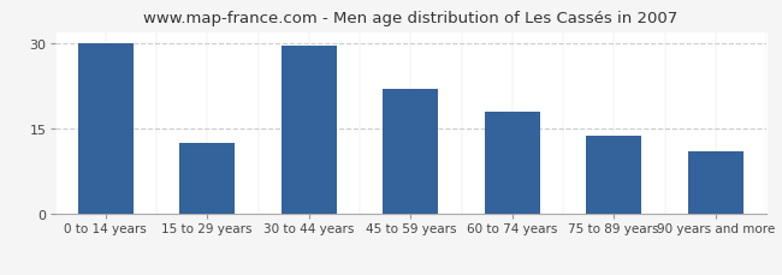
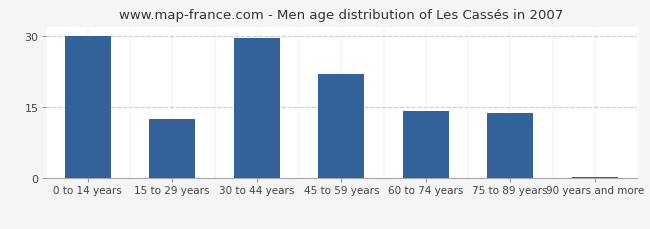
60 to 74 years: 18.0 -> 14.2
90 years and more: 11.0 -> 0.3
